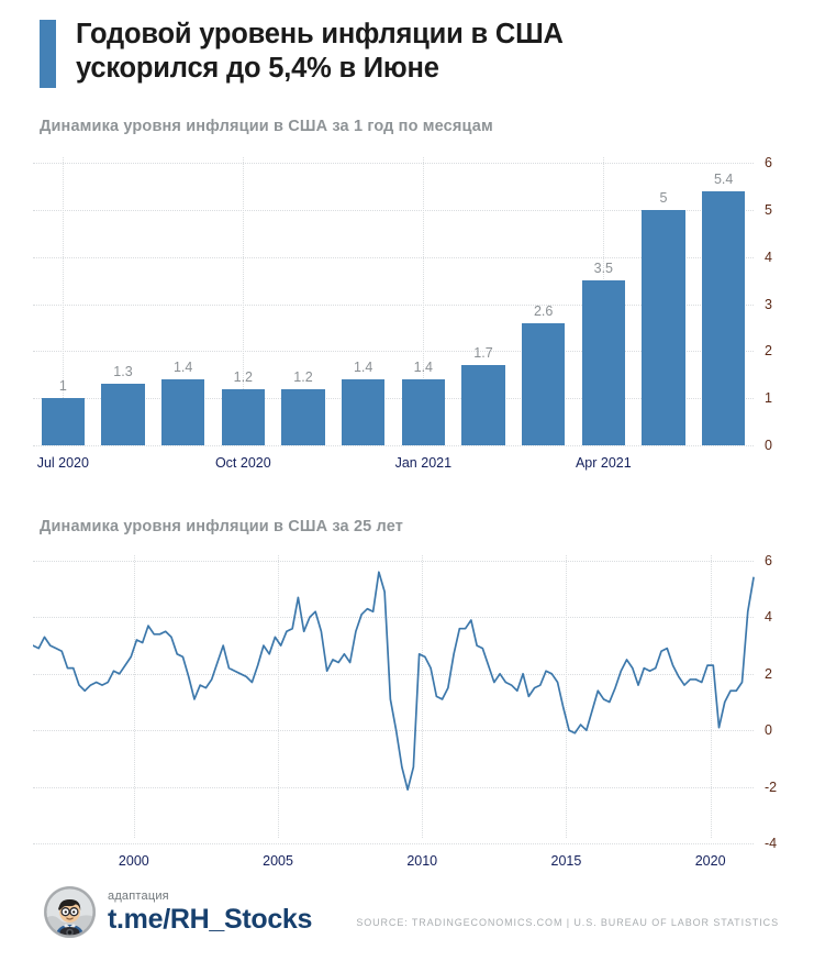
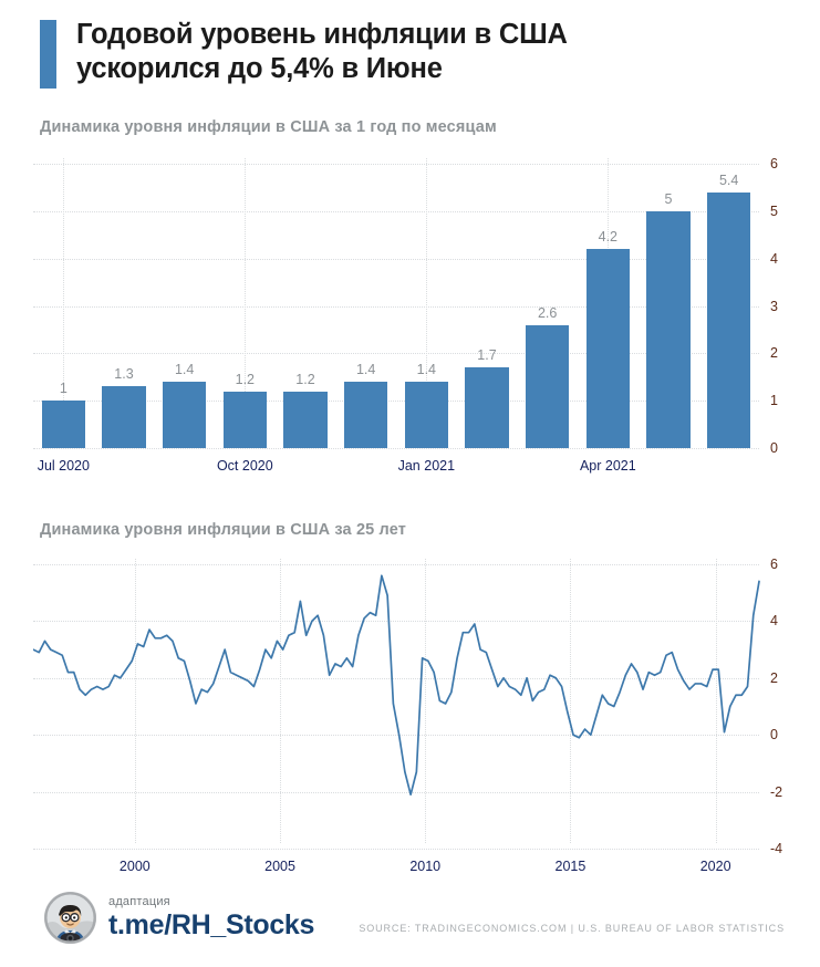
Динамика уровня инфляции в США за 1 год по месяцам/Apr 2021: 3.5 -> 4.2
